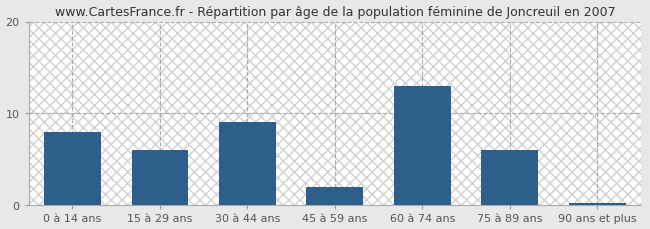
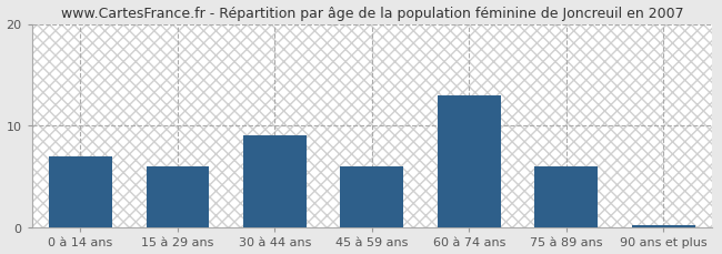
0 à 14 ans: 8.0 -> 7.0
45 à 59 ans: 2.0 -> 6.0
